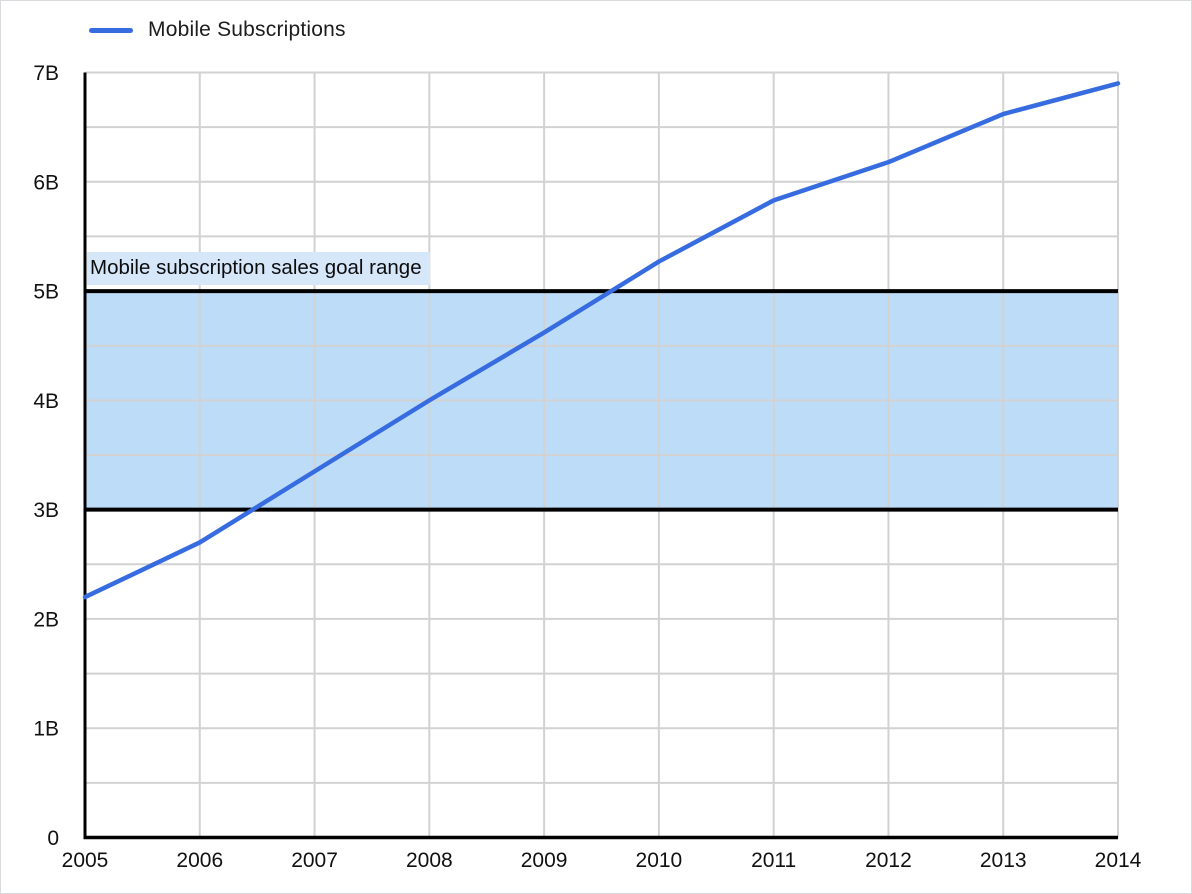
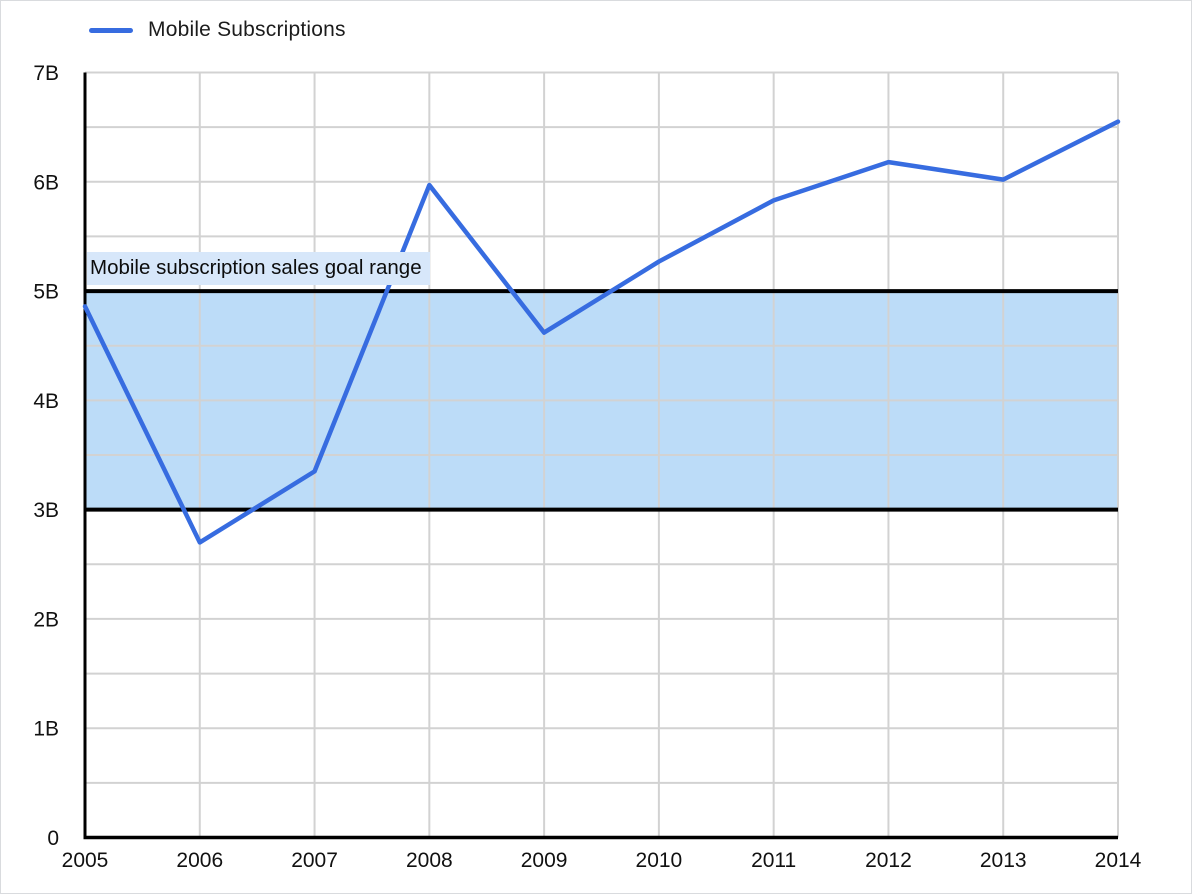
2005: 2.20B -> 4.86B
2008: 4.00B -> 5.97B
2013: 6.62B -> 6.02B
2014: 6.90B -> 6.55B
